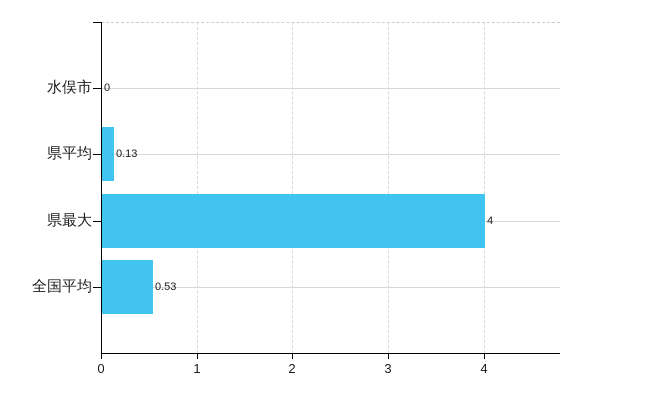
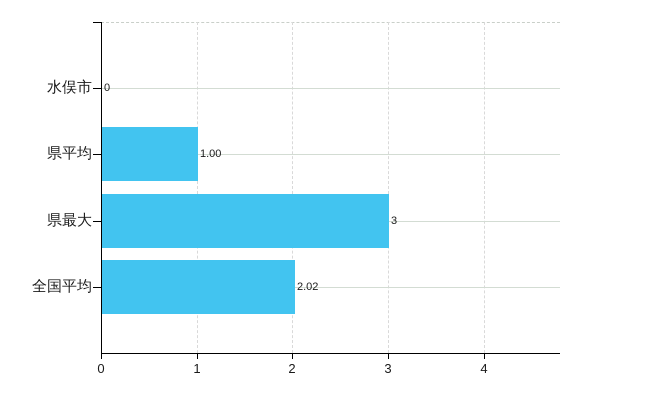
県平均: 0.13 -> 1.00
県最大: 4 -> 3
全国平均: 0.53 -> 2.02
